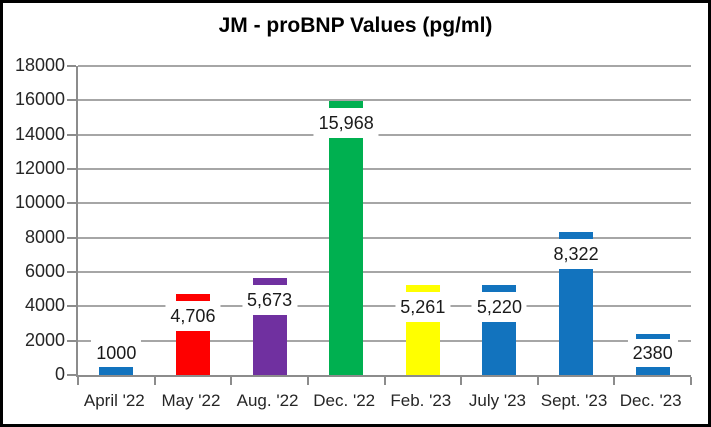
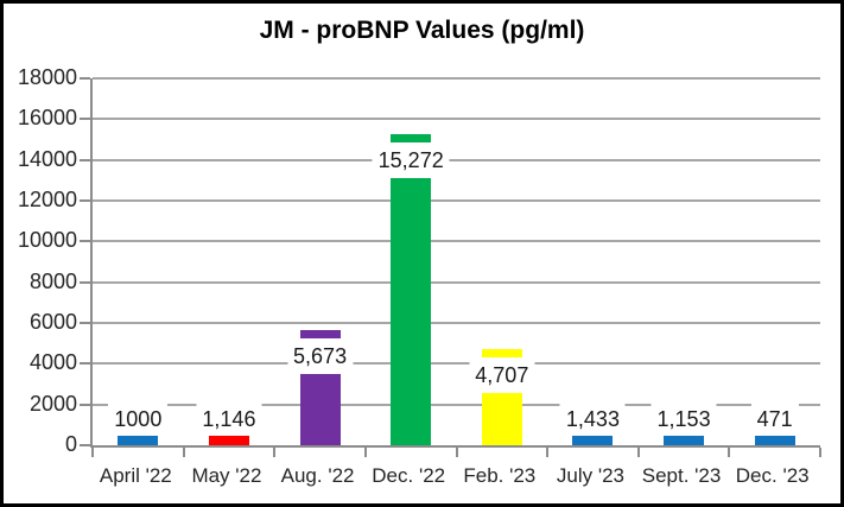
May '22: 4,706 -> 1,146
Dec. '22: 15,968 -> 15,272
Feb. '23: 5,261 -> 4,707
July '23: 5,220 -> 1,433
Sept. '23: 8,322 -> 1,153
Dec. '23: 2380 -> 471
